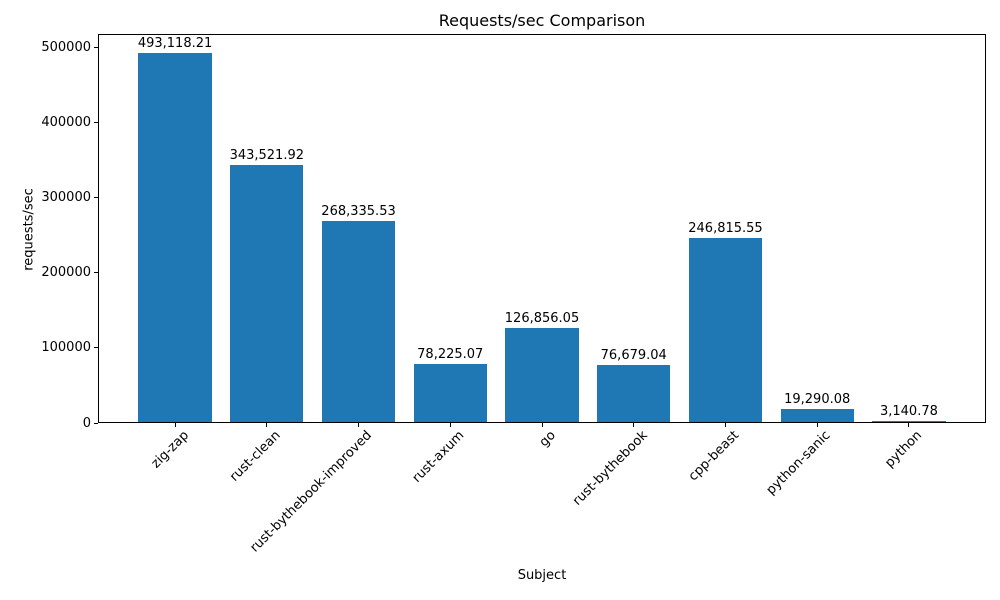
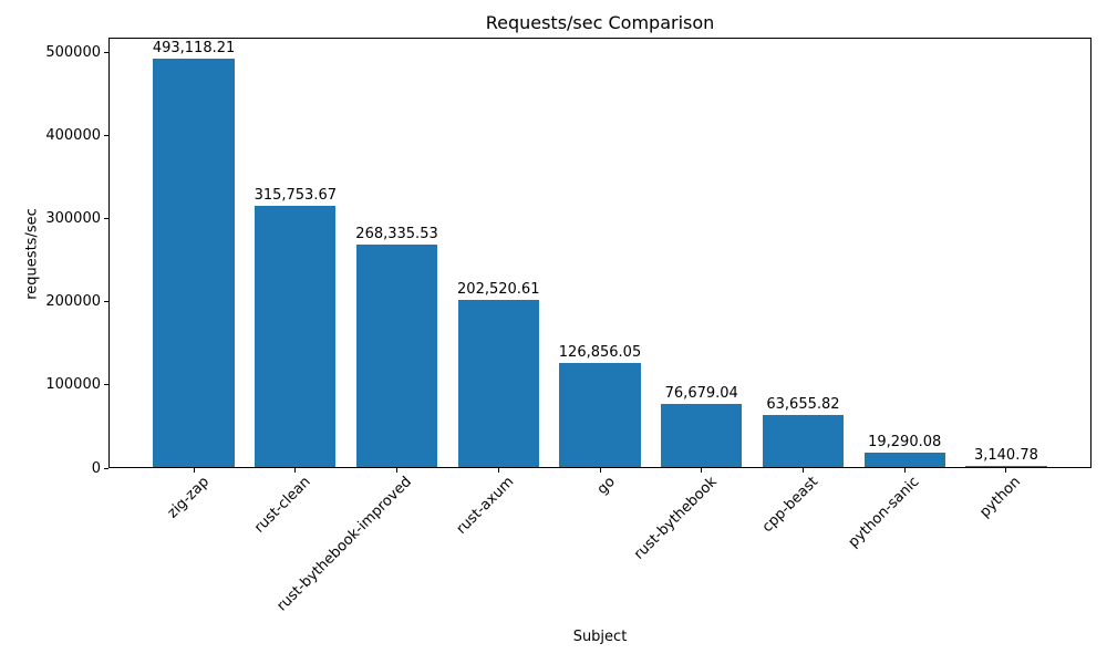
rust-clean: 343,521.92 -> 315,753.67
rust-axum: 78,225.07 -> 202,520.61
cpp-beast: 246,815.55 -> 63,655.82
